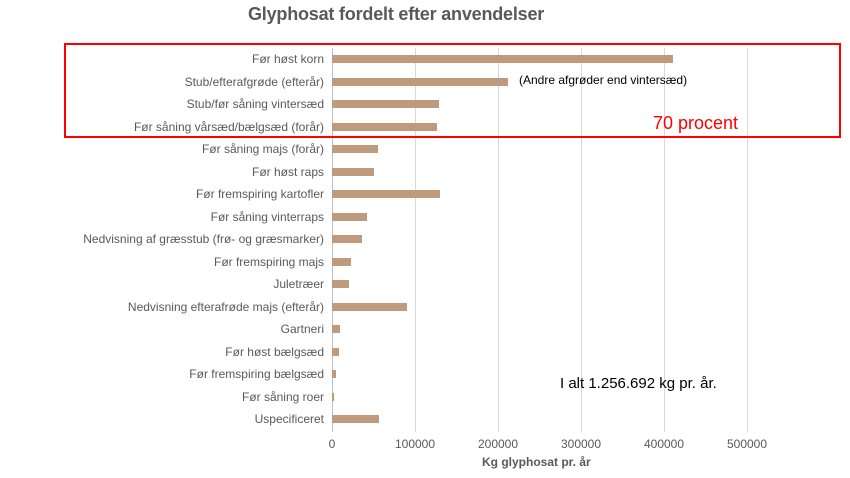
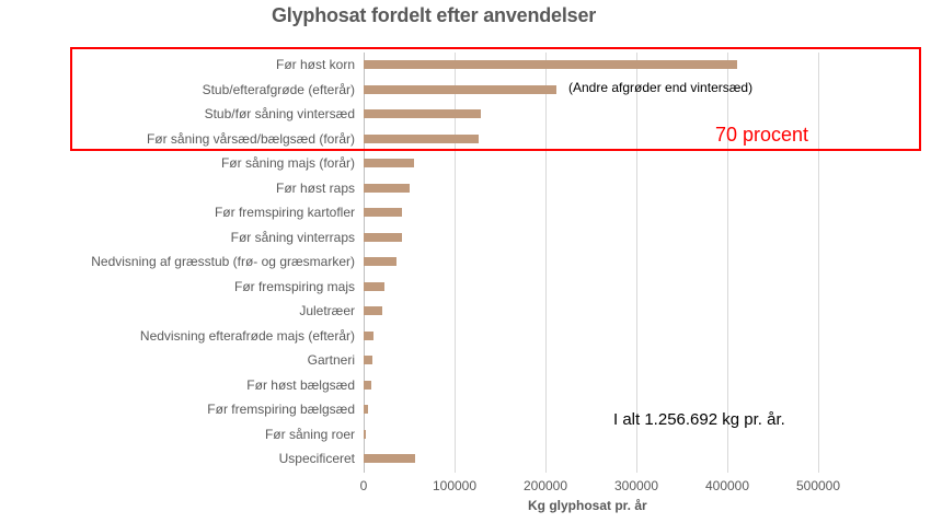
Før fremspiring kartofler: 130000 -> 40000
Nedvisning efterafrøde majs (efterår): 90000 -> 10000
